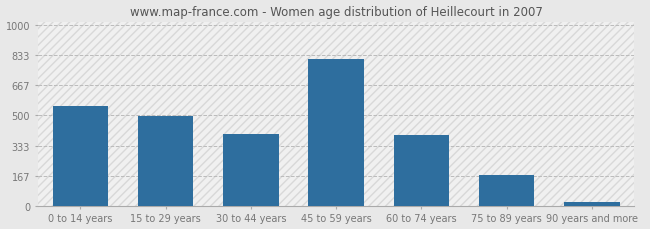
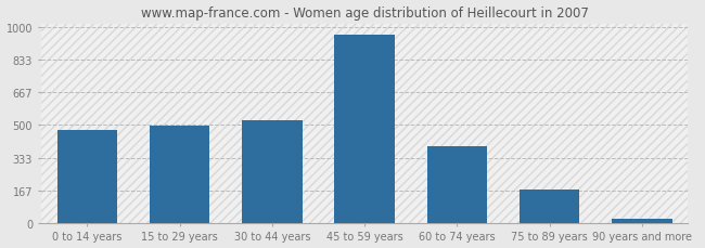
0 to 14 years: 550 -> 480
30 to 44 years: 400 -> 530
45 to 59 years: 810 -> 960
